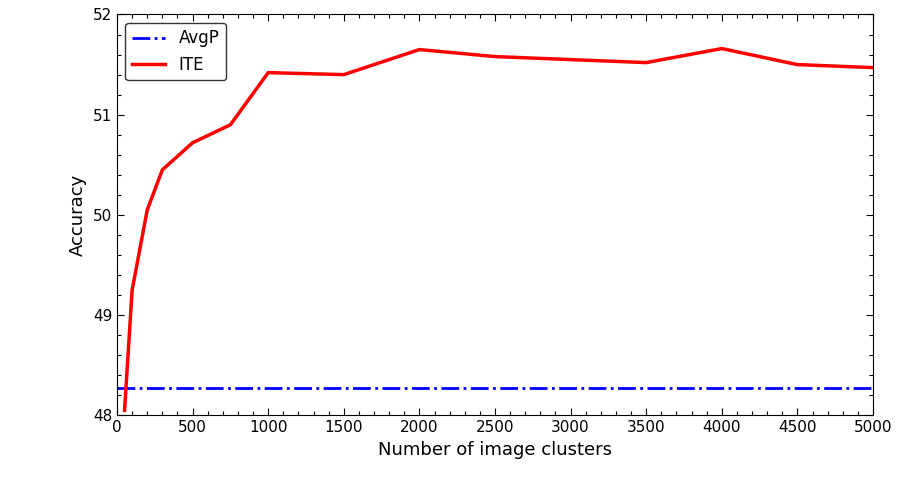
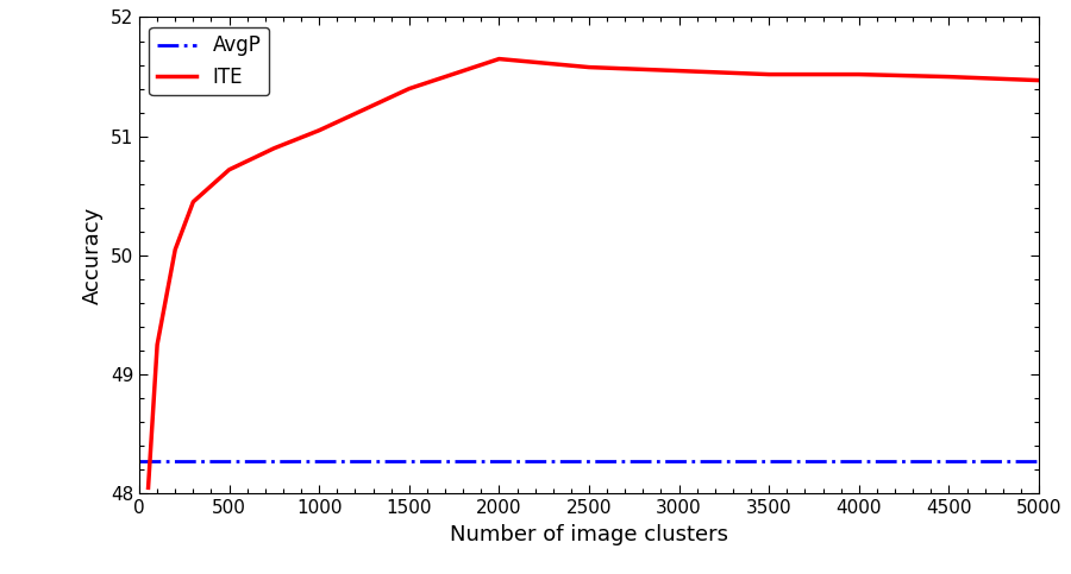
1000: 51.42 -> 51.05
4000: 51.66 -> 51.52
